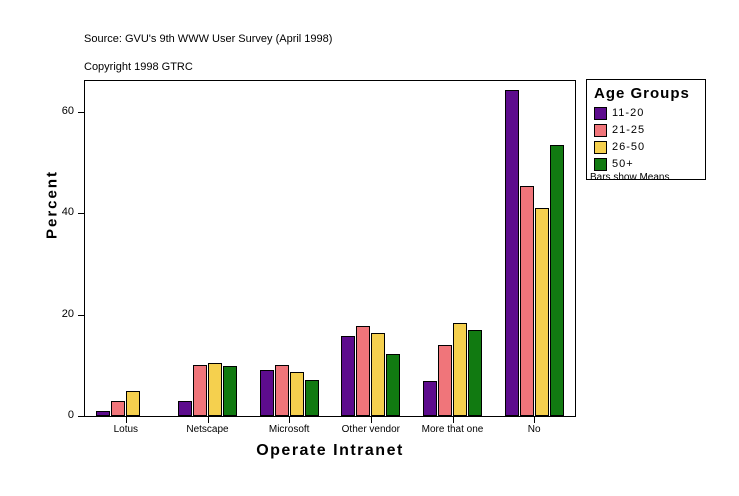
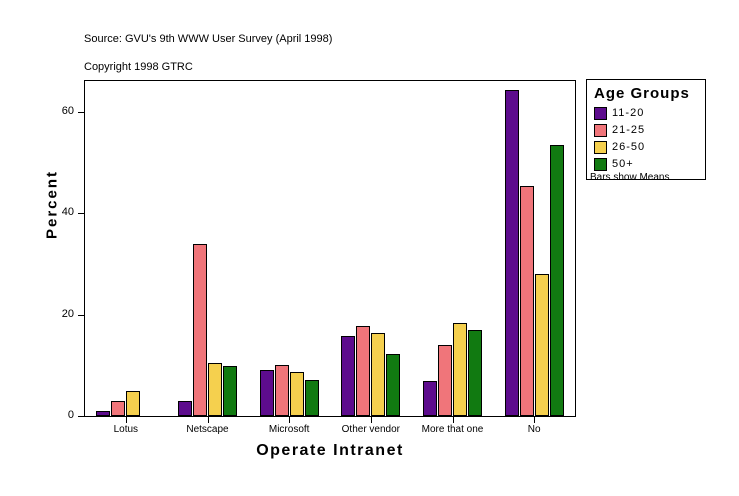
21-25/Netscape: 10 -> 34
26-50/No: 41 -> 28
